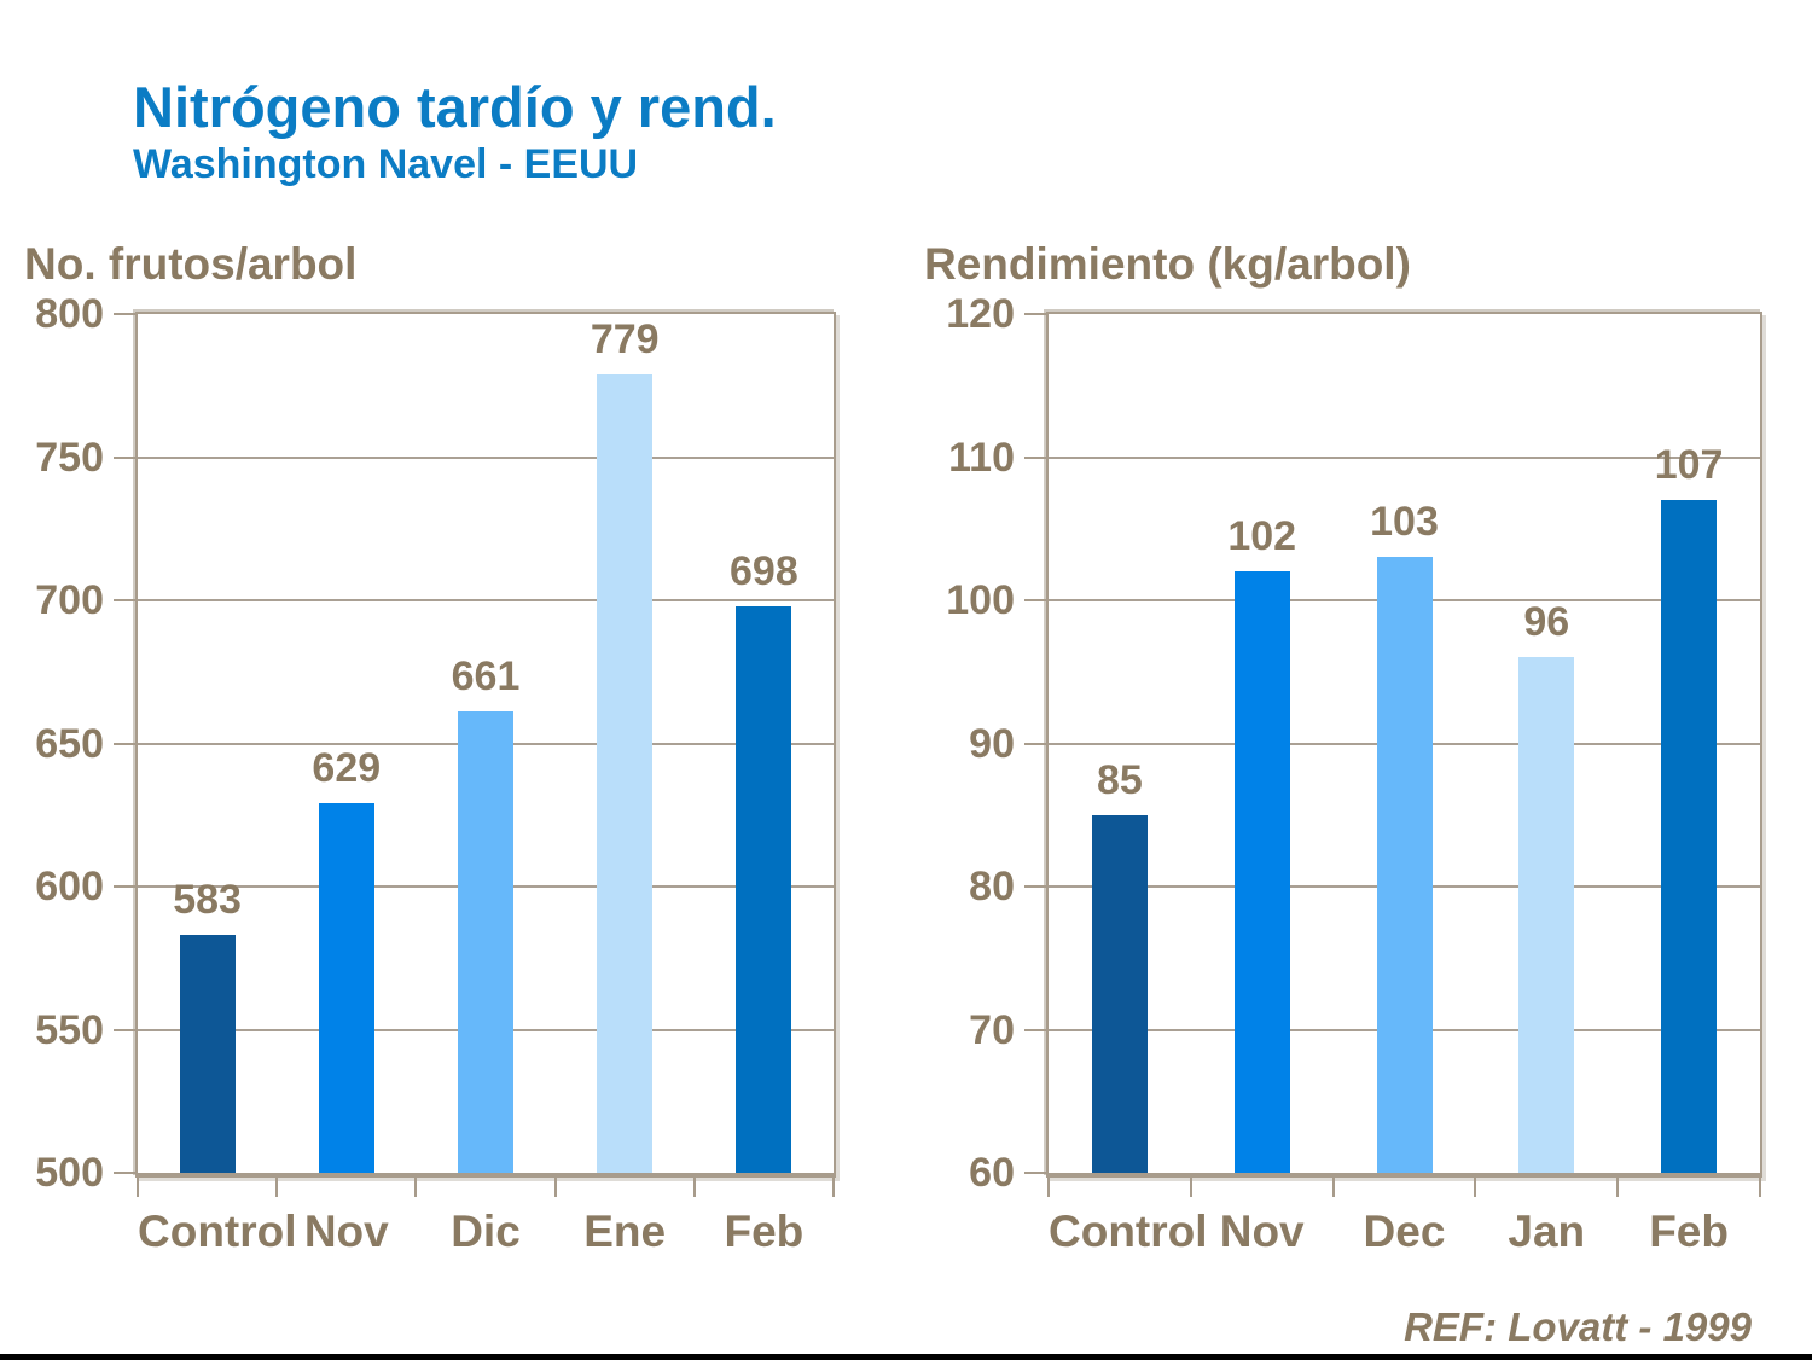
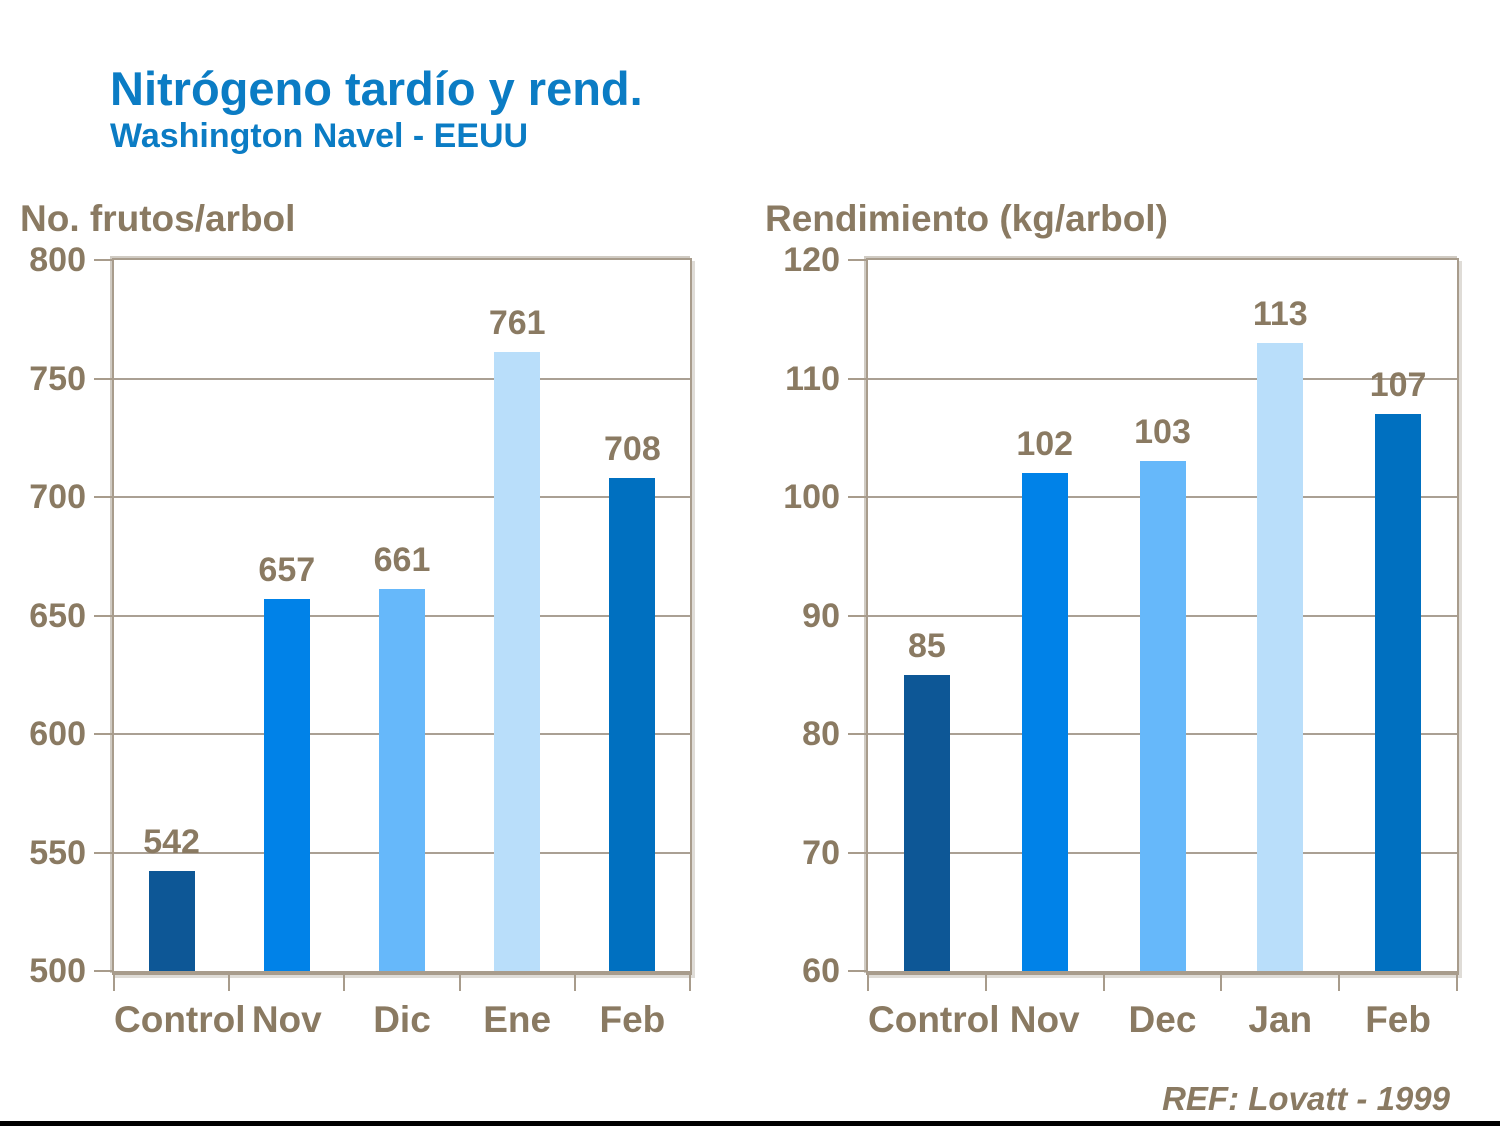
No. frutos/arbol/Control: 583 -> 542
No. frutos/arbol/Nov: 629 -> 657
No. frutos/arbol/Ene: 779 -> 761
No. frutos/arbol/Feb: 698 -> 708
Rendimiento (kg/arbol)/Jan: 96 -> 113
